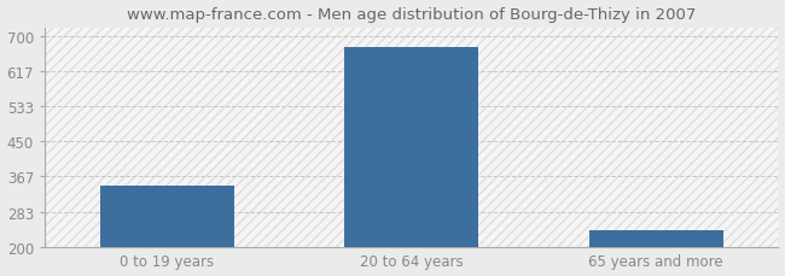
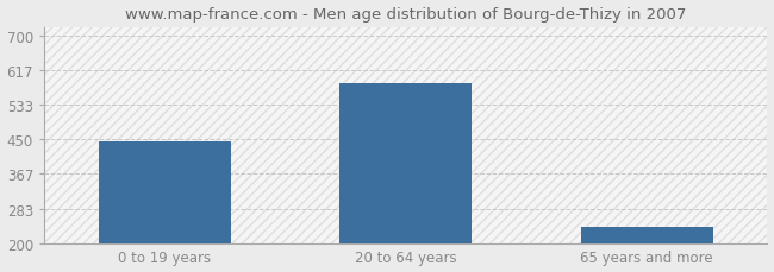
0 to 19 years: 345 -> 445
20 to 64 years: 675 -> 585
